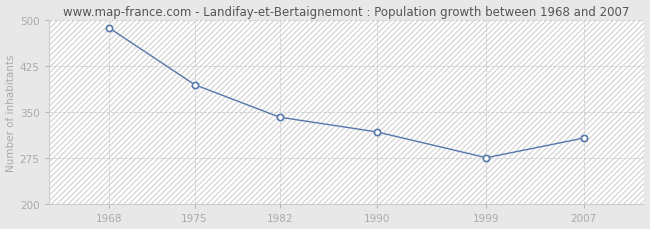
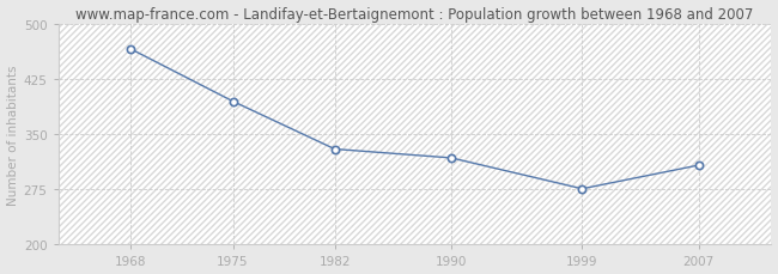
1968: 487 -> 466
1982: 342 -> 330
